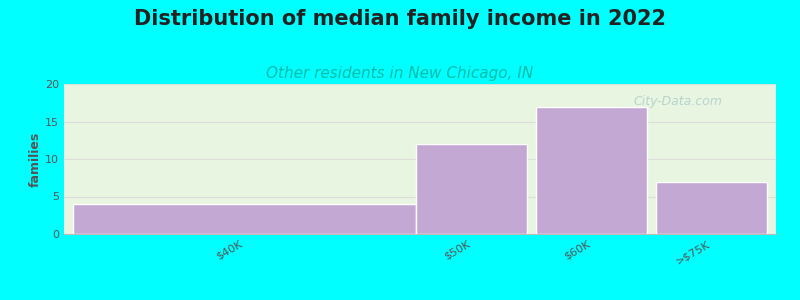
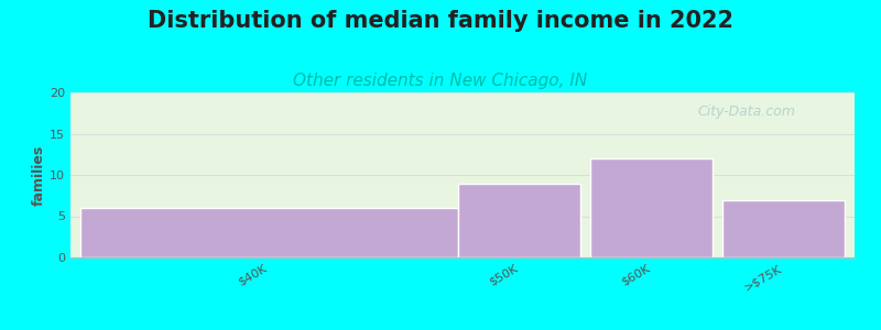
$40K: 4 -> 6
$50K: 12 -> 9
$60K: 17 -> 12
